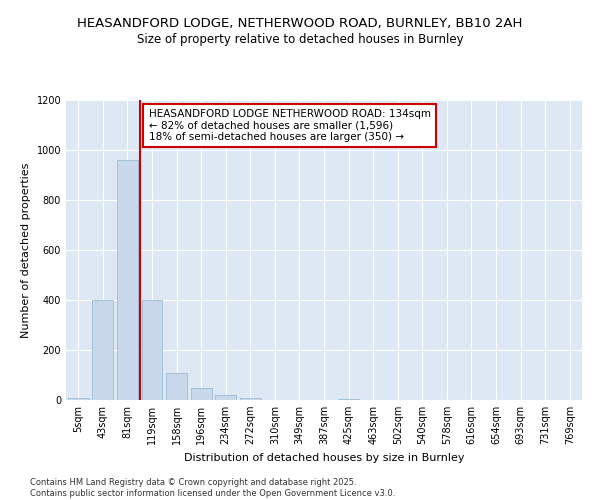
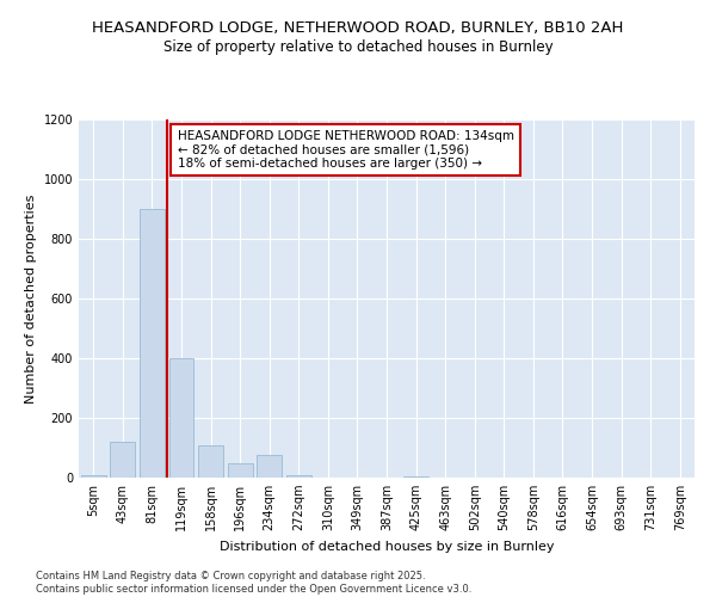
43sqm: 400 -> 120
81sqm: 960 -> 900
234sqm: 20 -> 75
